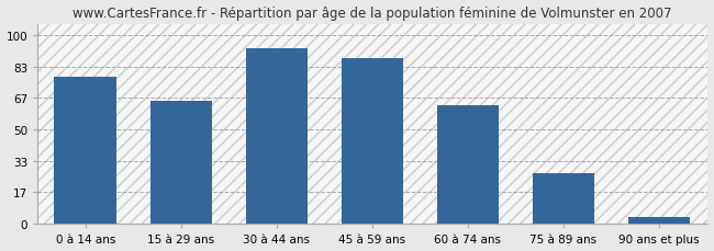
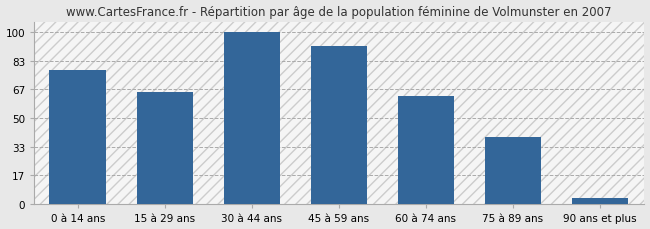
30 à 44 ans: 93 -> 100
45 à 59 ans: 88 -> 92
75 à 89 ans: 27 -> 39
